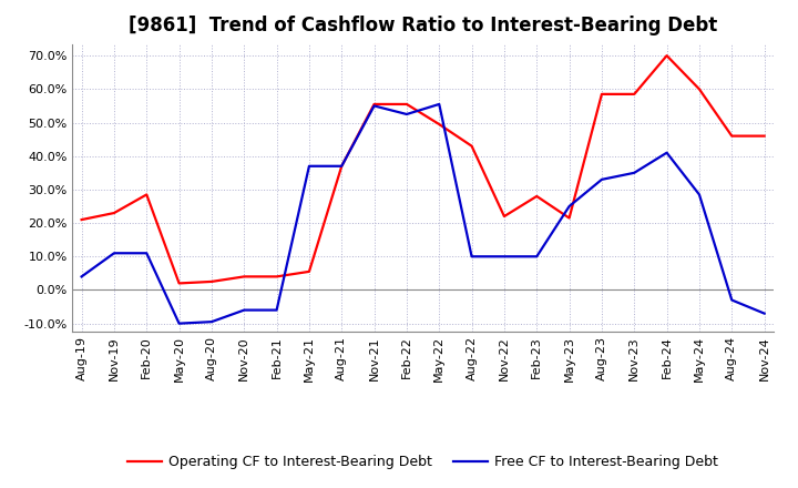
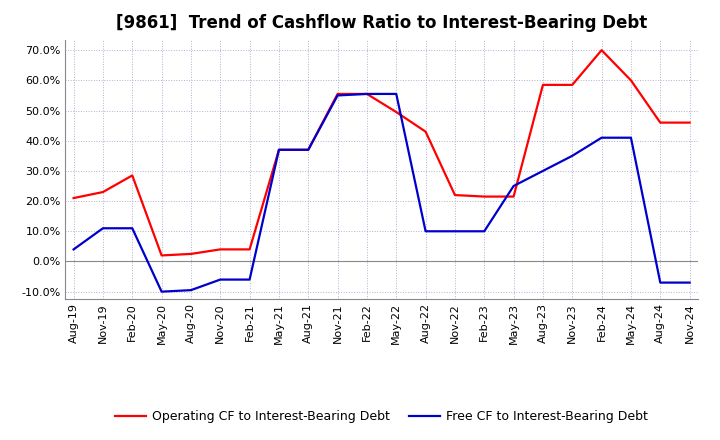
Operating CF to Interest-Bearing Debt/May-21: 5.5% -> 37.0%
Free CF to Interest-Bearing Debt/Feb-22: 52.5% -> 55.5%
Operating CF to Interest-Bearing Debt/Feb-23: 28.0% -> 21.5%
Free CF to Interest-Bearing Debt/Aug-23: 33.0% -> 30.0%
Free CF to Interest-Bearing Debt/May-24: 28.5% -> 41.0%
Free CF to Interest-Bearing Debt/Aug-24: -3.0% -> -7.0%
